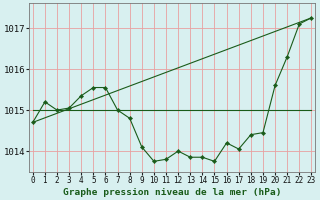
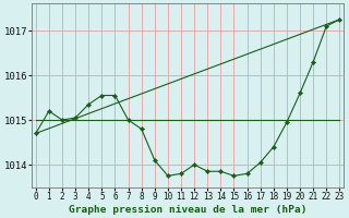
16: 1014.20 -> 1013.80
19: 1014.45 -> 1014.95
